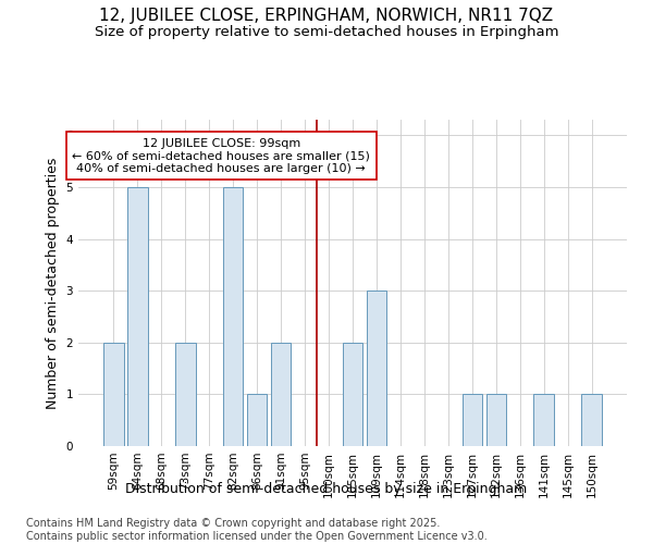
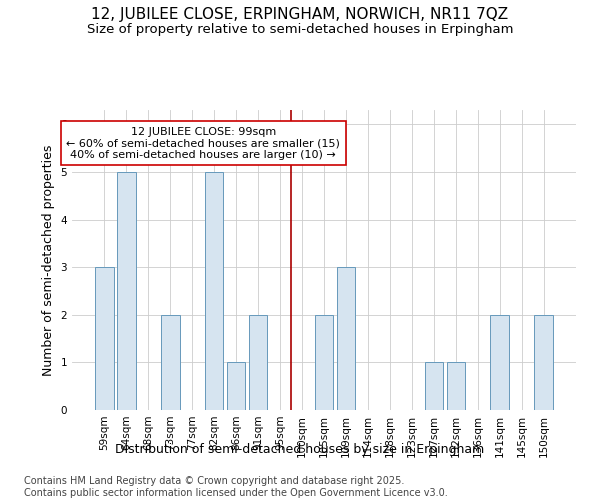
59sqm: 2 -> 3
141sqm: 1 -> 2
150sqm: 1 -> 2
